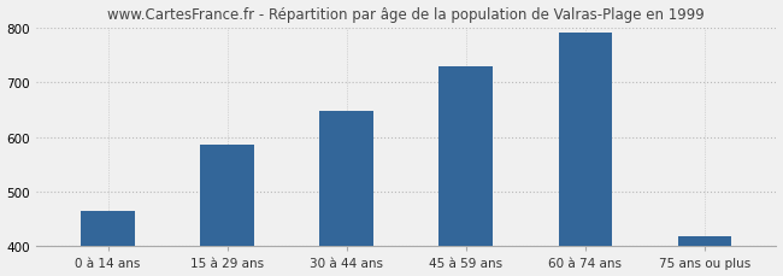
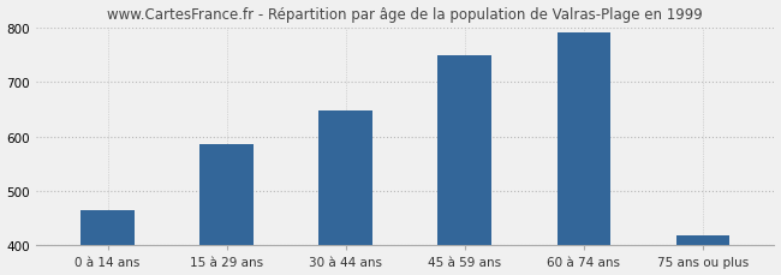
45 à 59 ans: 730 -> 750
